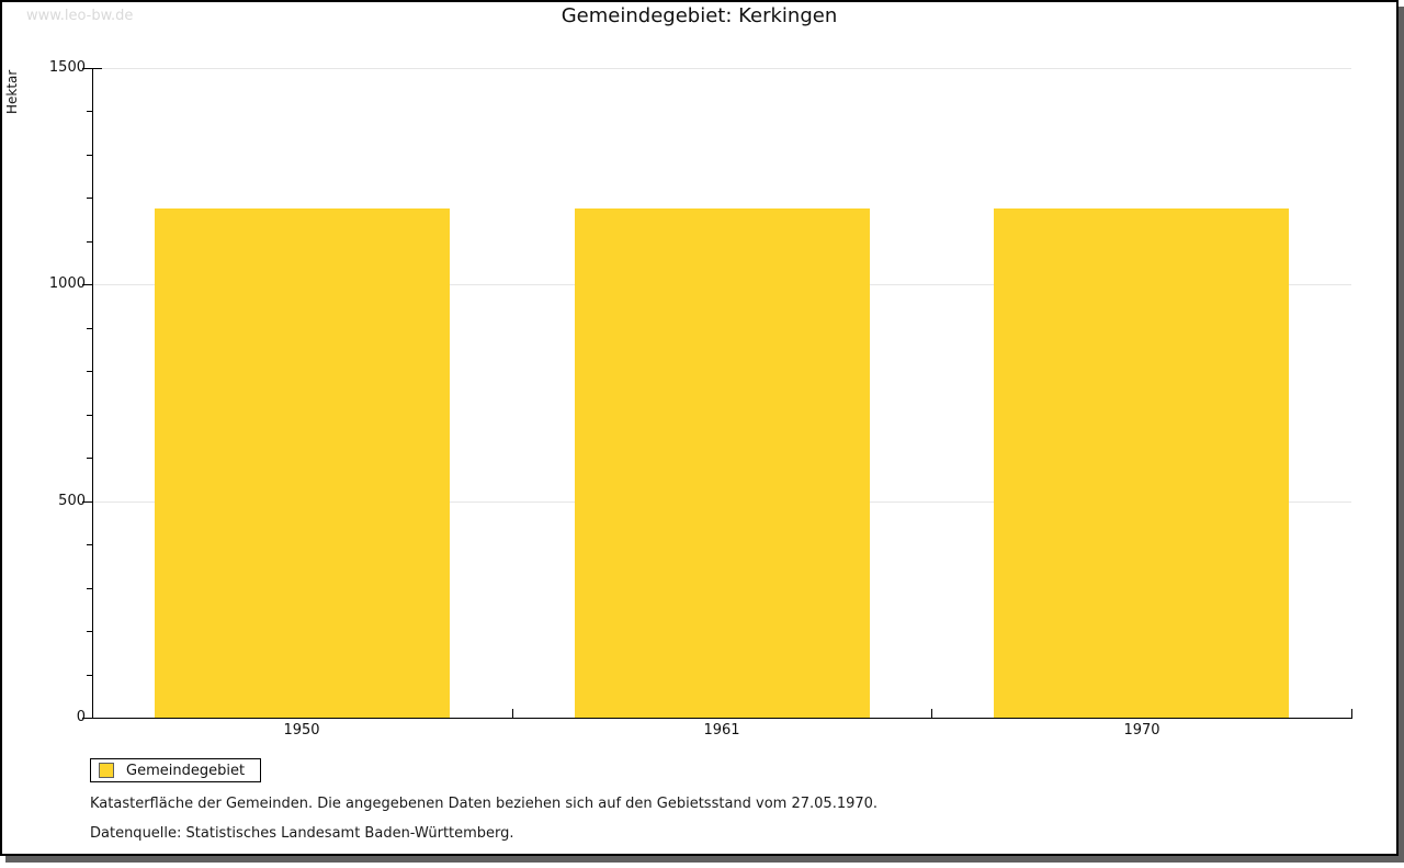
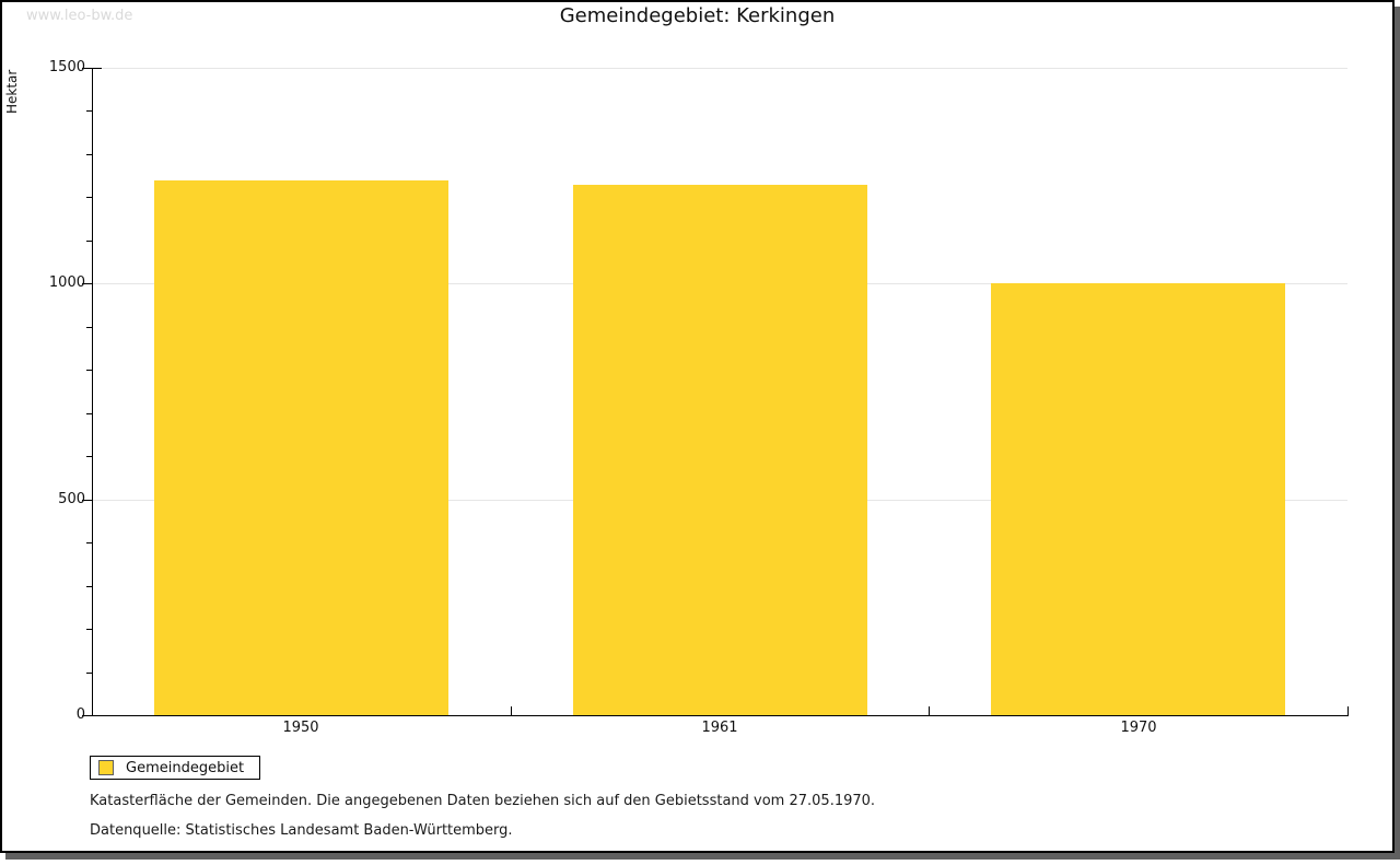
1950: 1180 -> 1240
1961: 1180 -> 1230
1970: 1180 -> 1000
